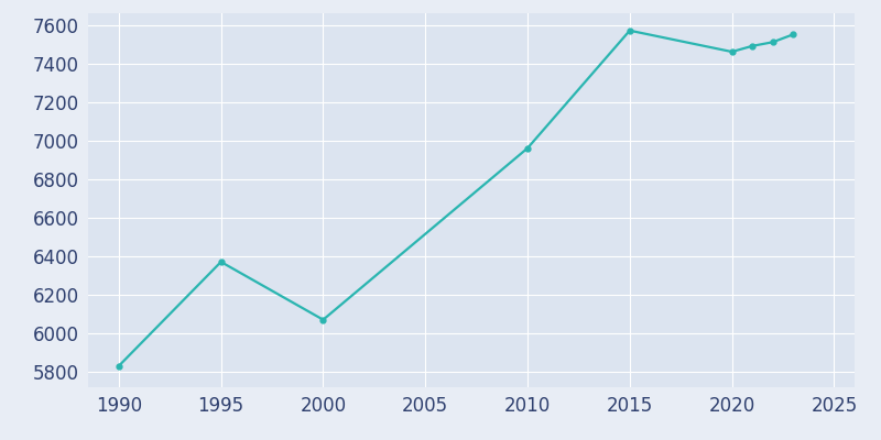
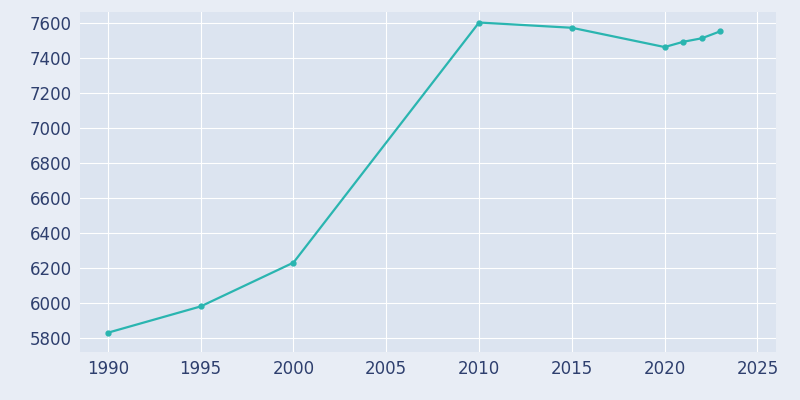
1995: 6370 -> 5980
2000: 6070 -> 6230
2010: 6960 -> 7600
